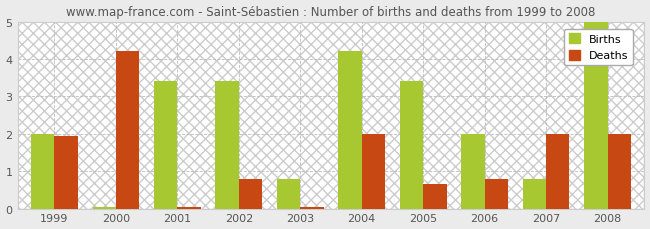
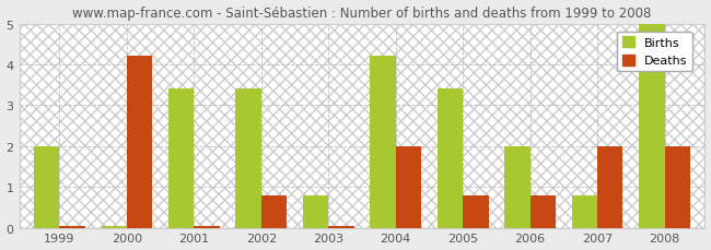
Deaths/1999: 1.95 -> 0.05
Deaths/2005: 0.65 -> 0.80
